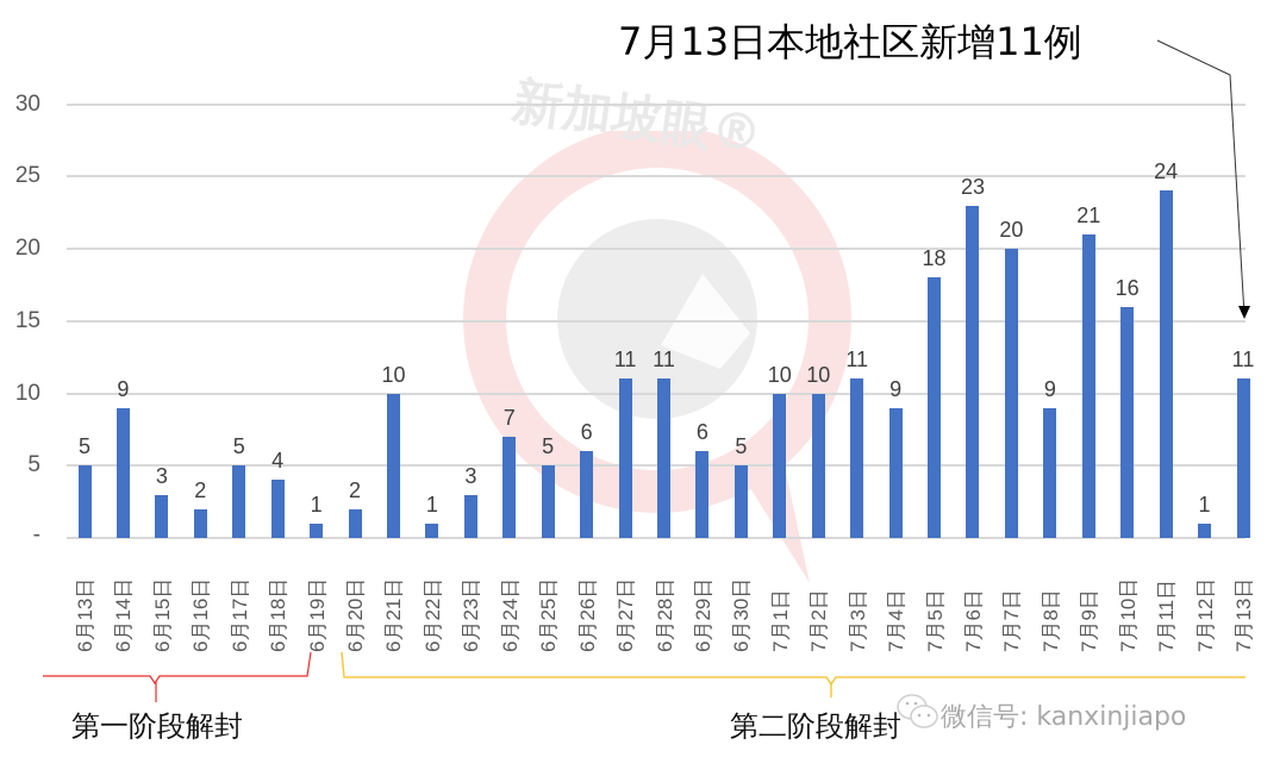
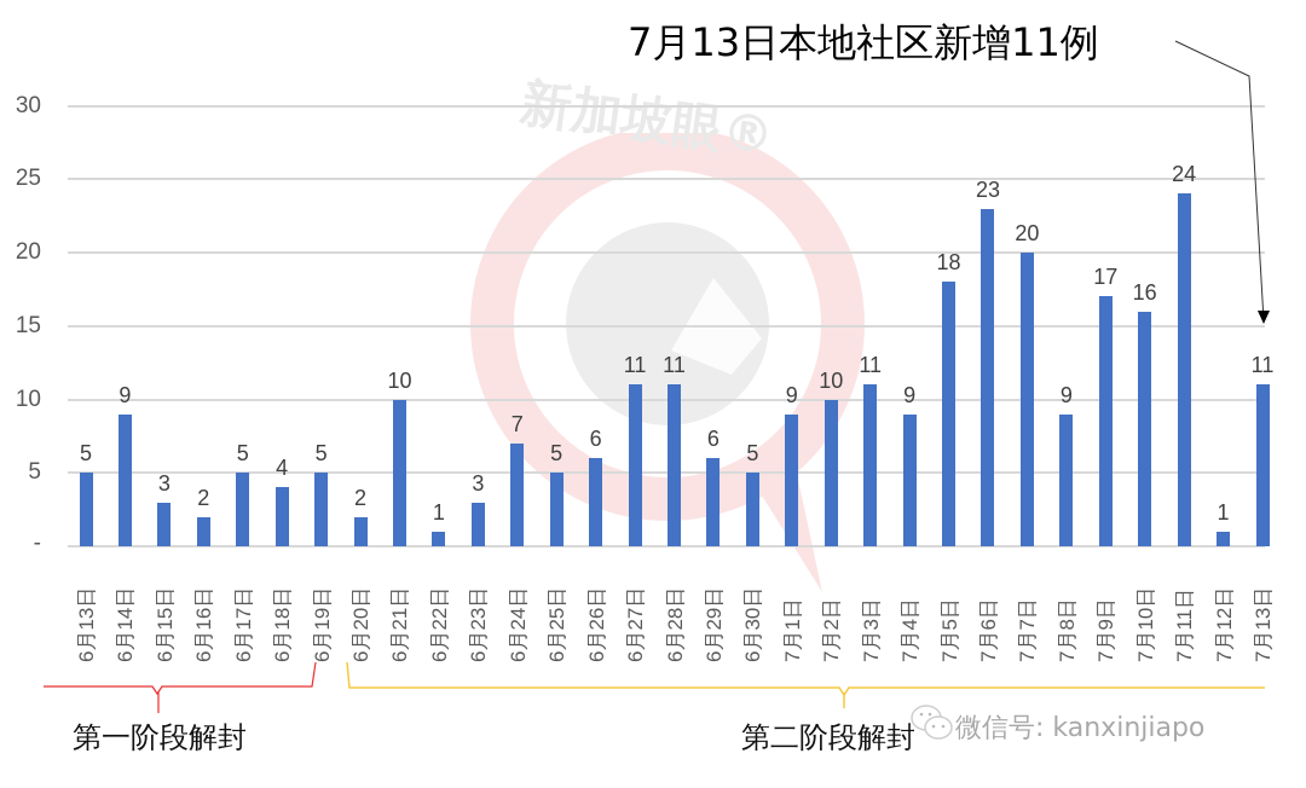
6月19日: 1 -> 5
7月1日: 10 -> 9
7月9日: 21 -> 17
